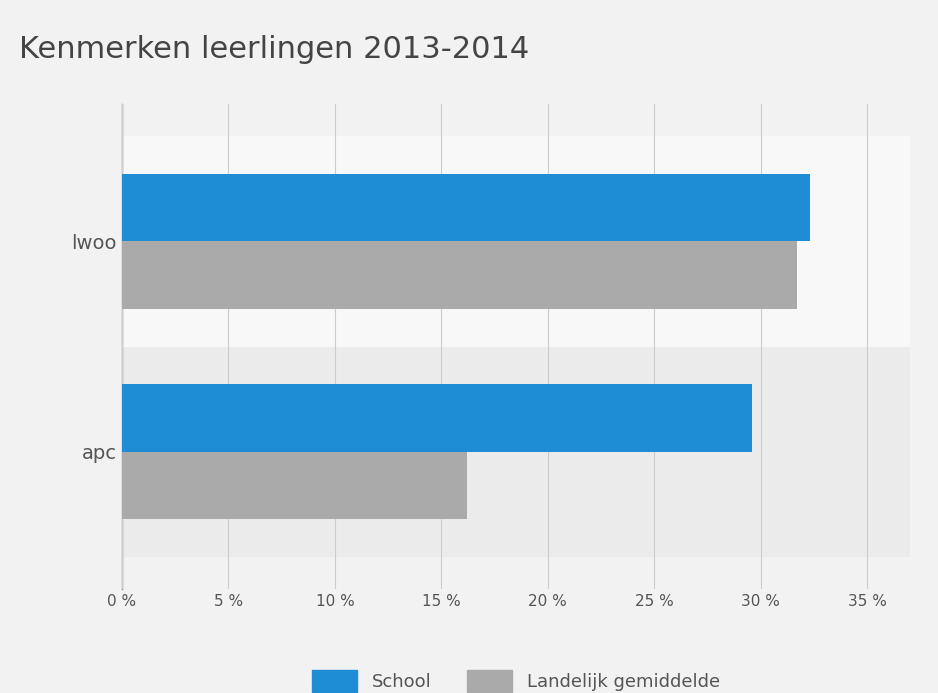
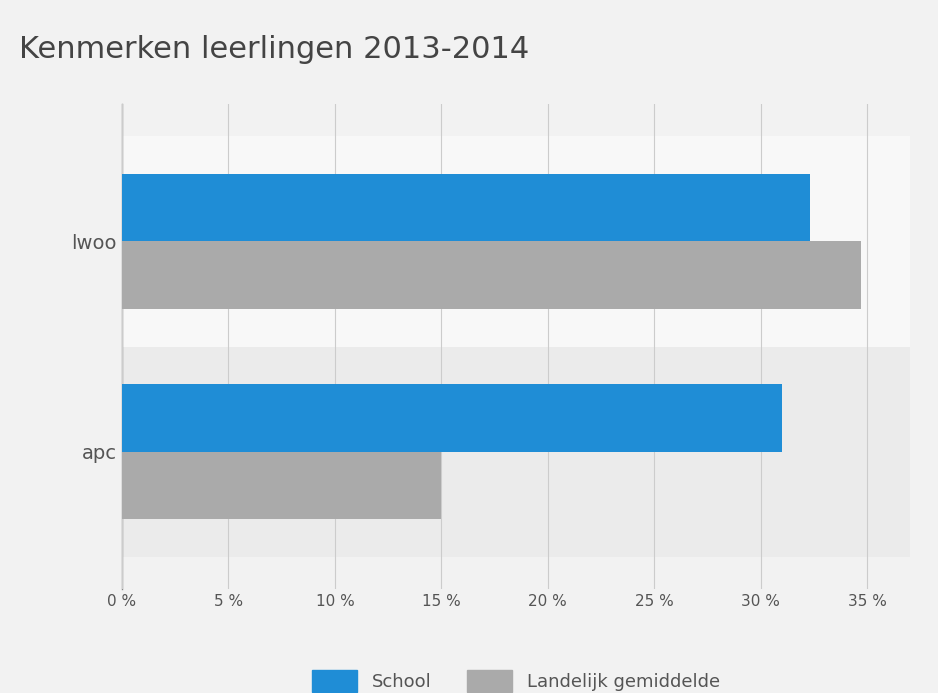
Landelijk gemiddelde/lwoo: 31.7 % -> 34.7 %
School/apc: 29.6 % -> 31.0 %
Landelijk gemiddelde/apc: 16.2 % -> 15.0 %
